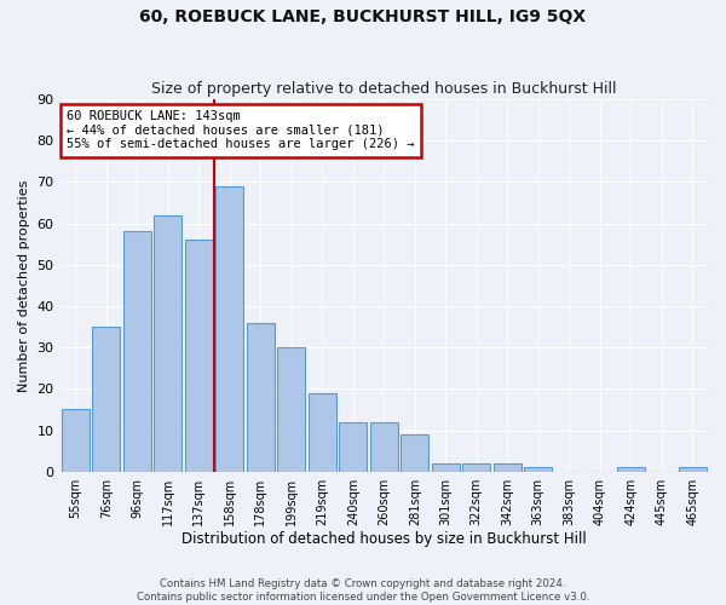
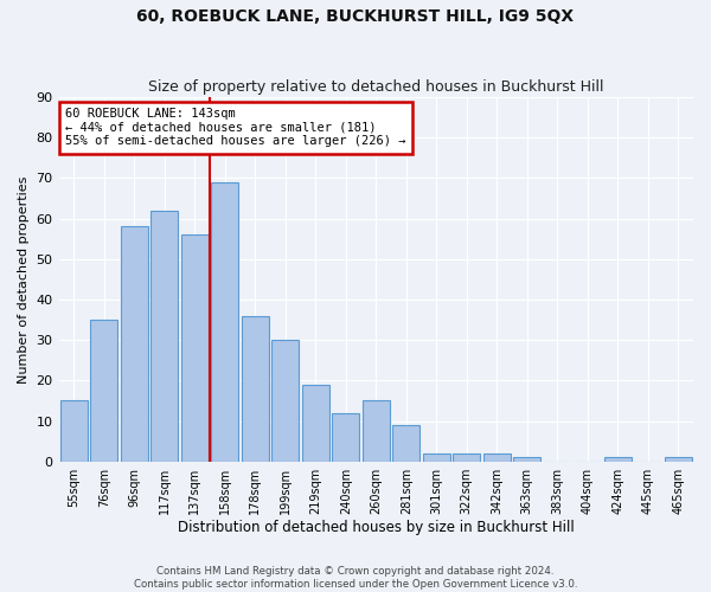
260sqm: 12 -> 15
